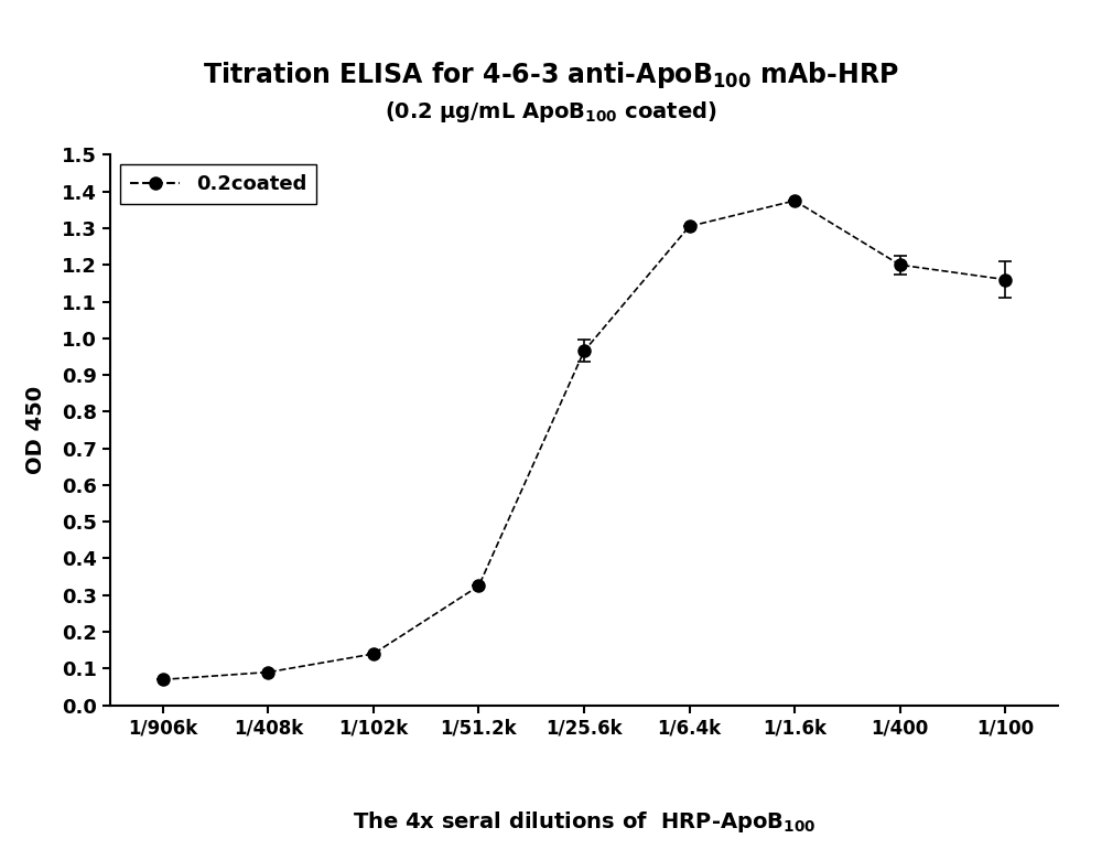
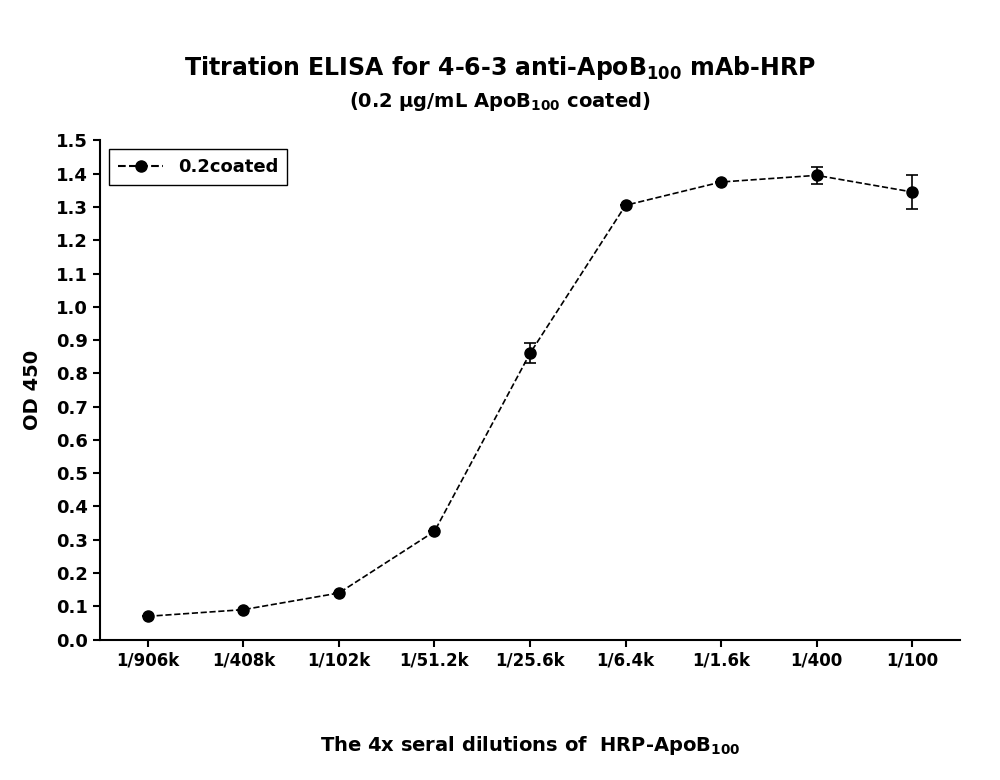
1/25.6k: 0.965 -> 0.860
1/400: 1.200 -> 1.395
1/100: 1.160 -> 1.345
